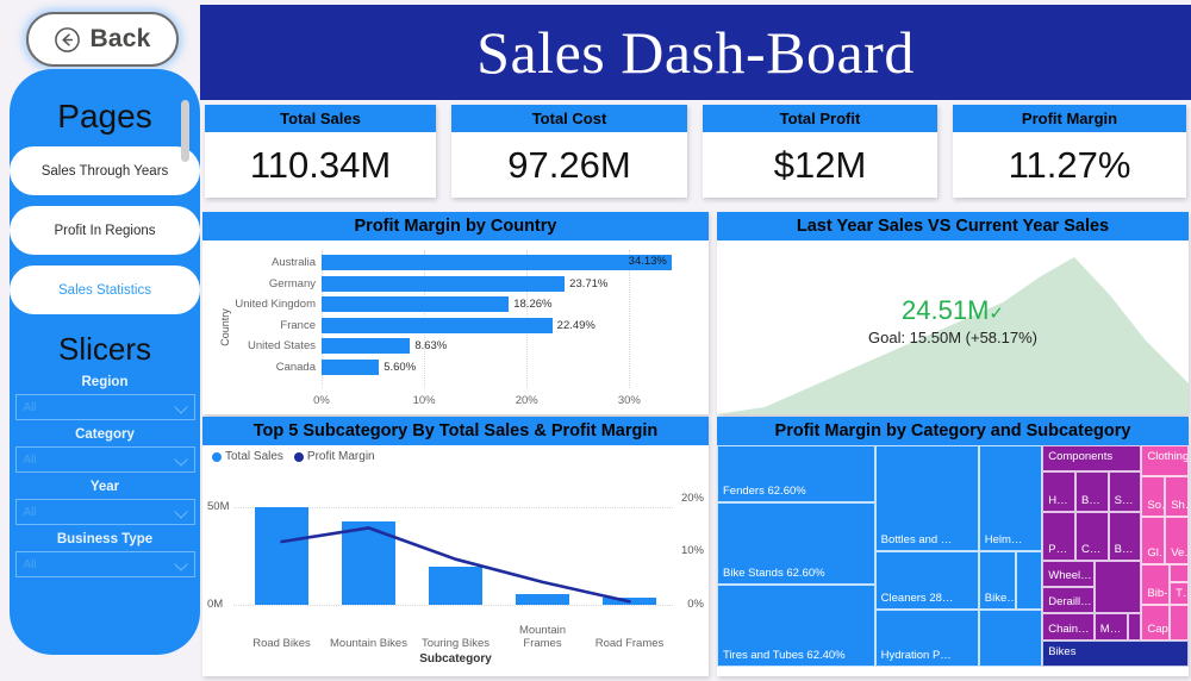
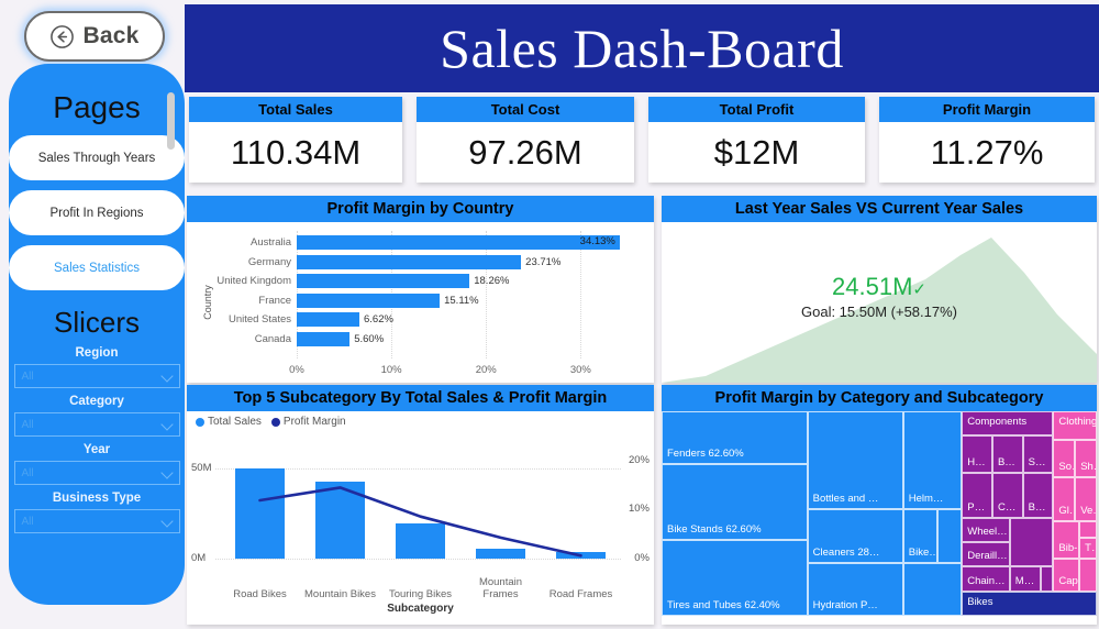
Profit Margin by Country/France: 22.49% -> 15.11%
Profit Margin by Country/United States: 8.63% -> 6.62%
